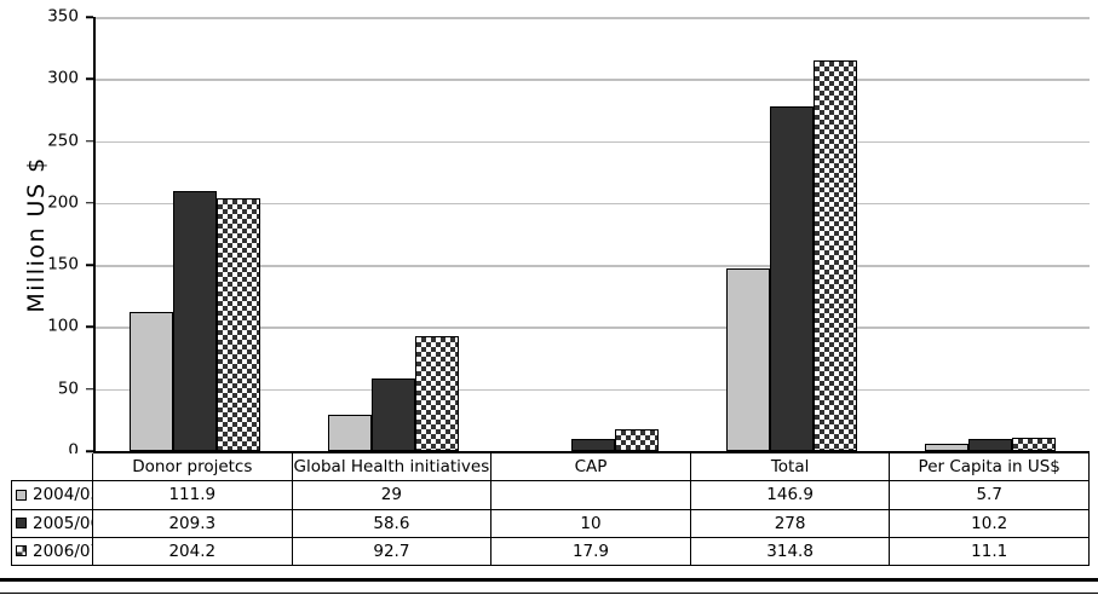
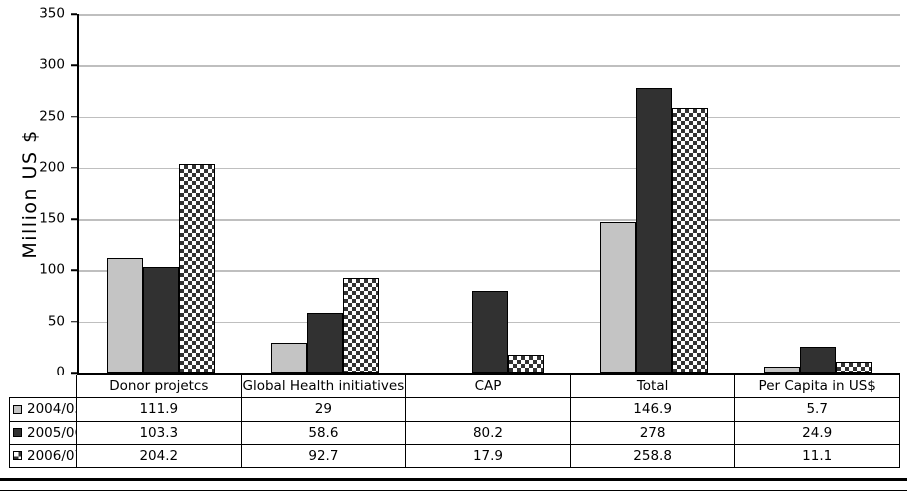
2005/06/Donor projetcs: 209.3 -> 103.3
2005/06/CAP: 10 -> 80.2
2006/07/Total: 314.8 -> 258.8
2005/06/Per Capita in US$: 10.2 -> 24.9
